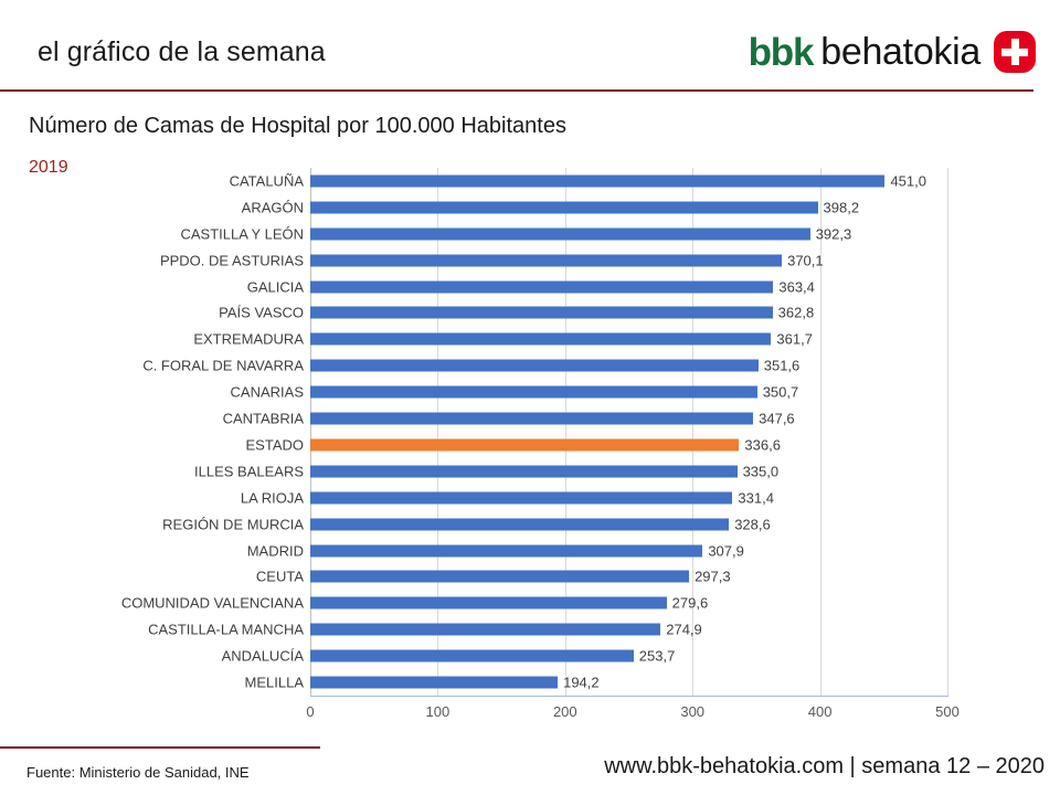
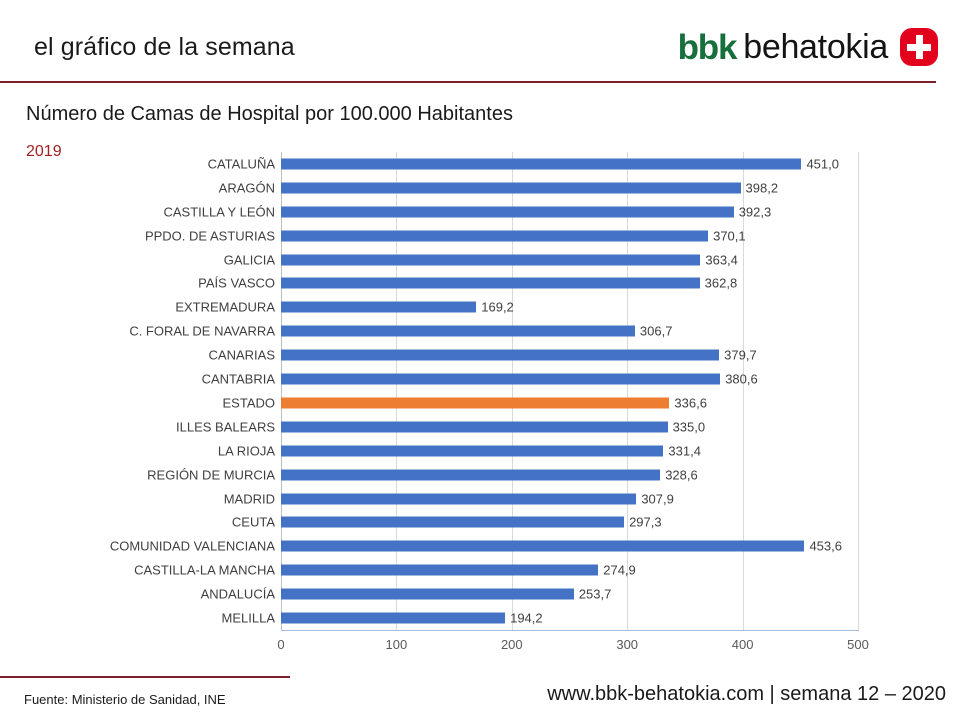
EXTREMADURA: 361,7 -> 169,2
C. FORAL DE NAVARRA: 351,6 -> 306,7
CANARIAS: 350,7 -> 379,7
CANTABRIA: 347,6 -> 380,6
COMUNIDAD VALENCIANA: 279,6 -> 453,6
